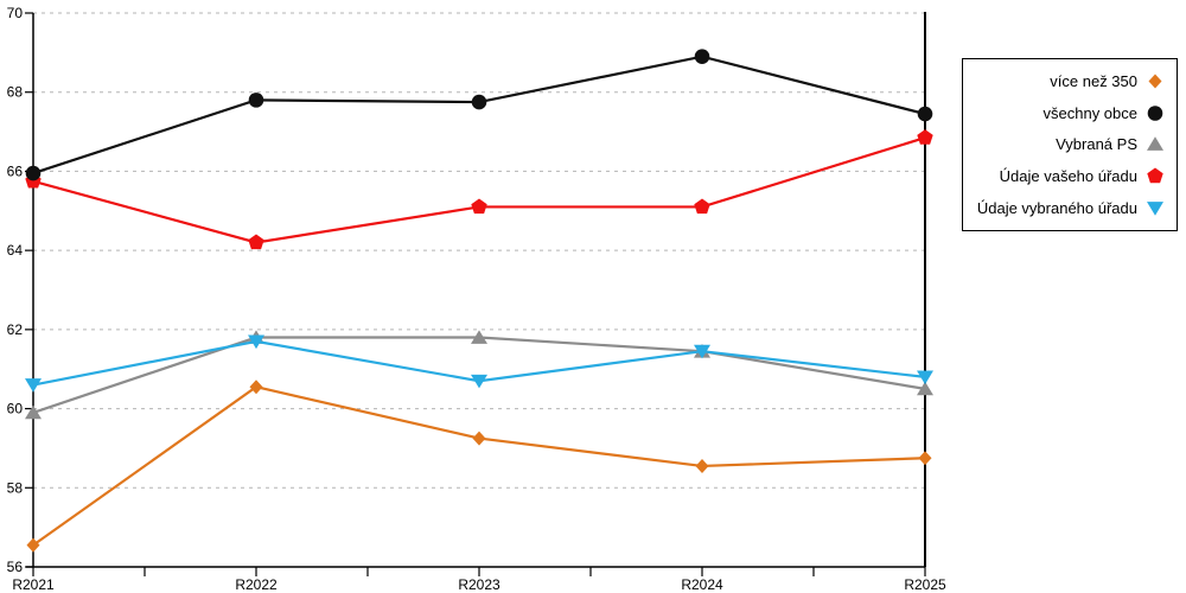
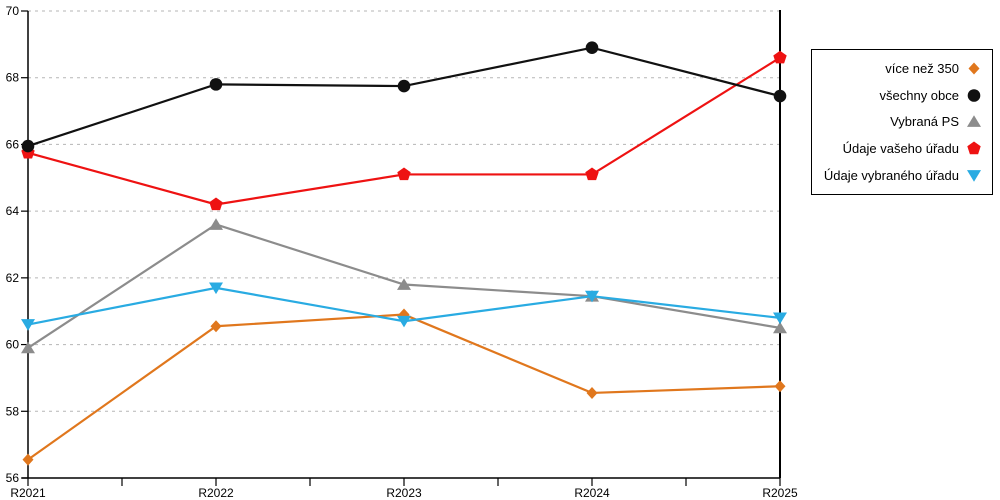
Vybraná PS/R2022: 61.8 -> 63.6
více než 350/R2023: 59.2 -> 60.9
Údaje vašeho úřadu/R2025: 66.8 -> 68.6
